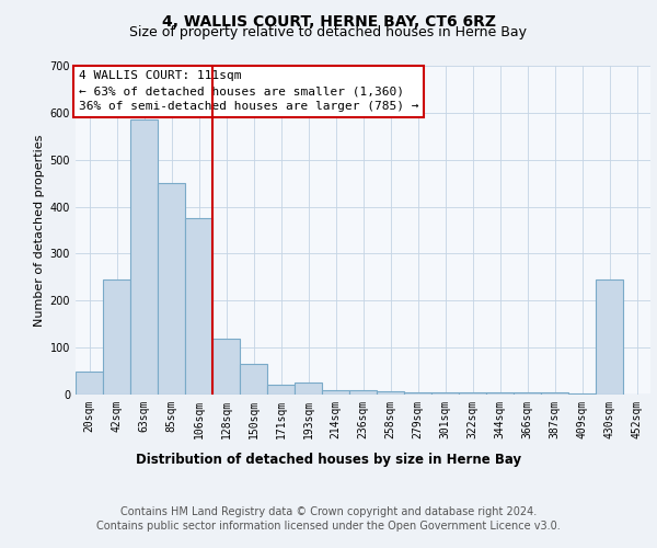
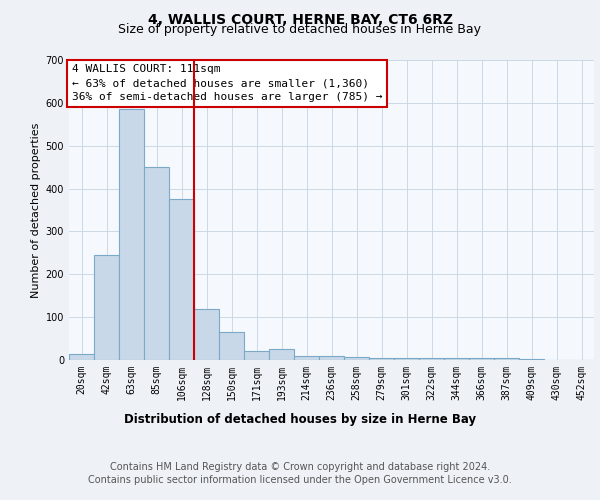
20sqm: 50 -> 15
430sqm: 245 -> 1
